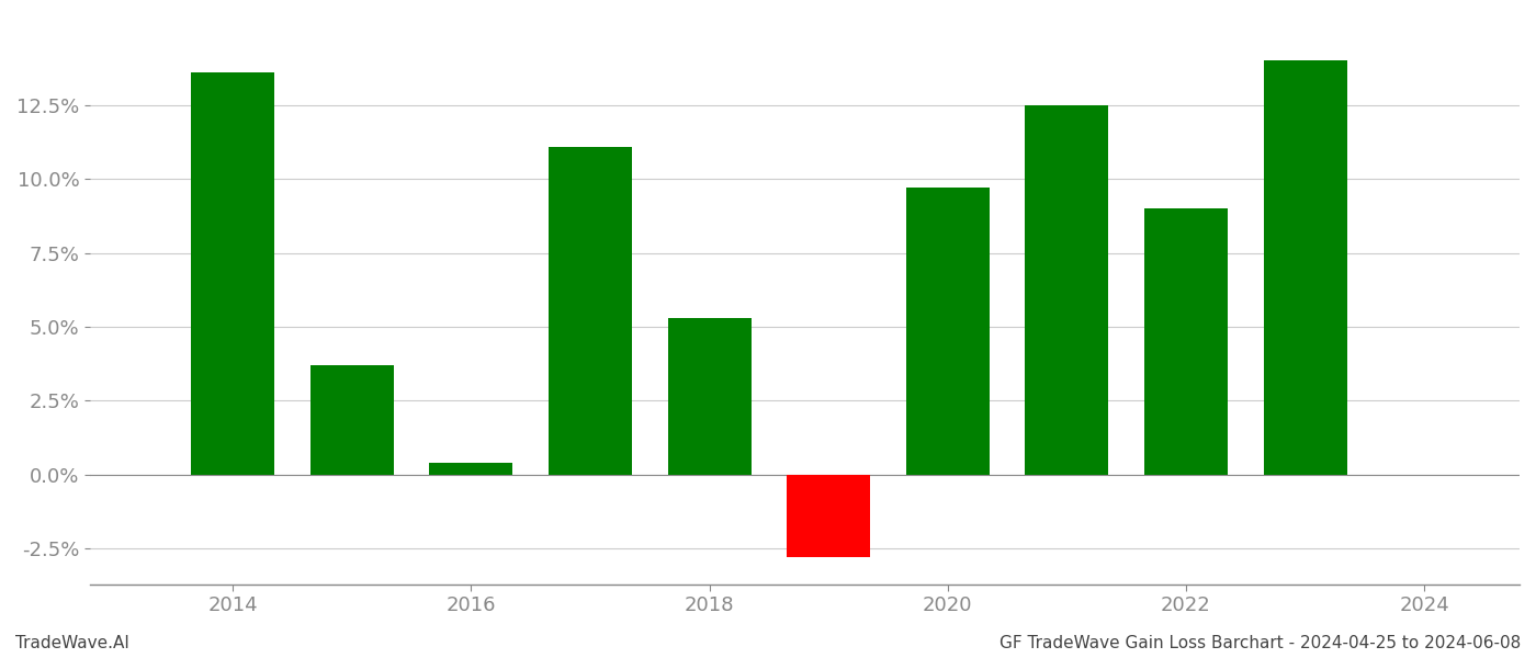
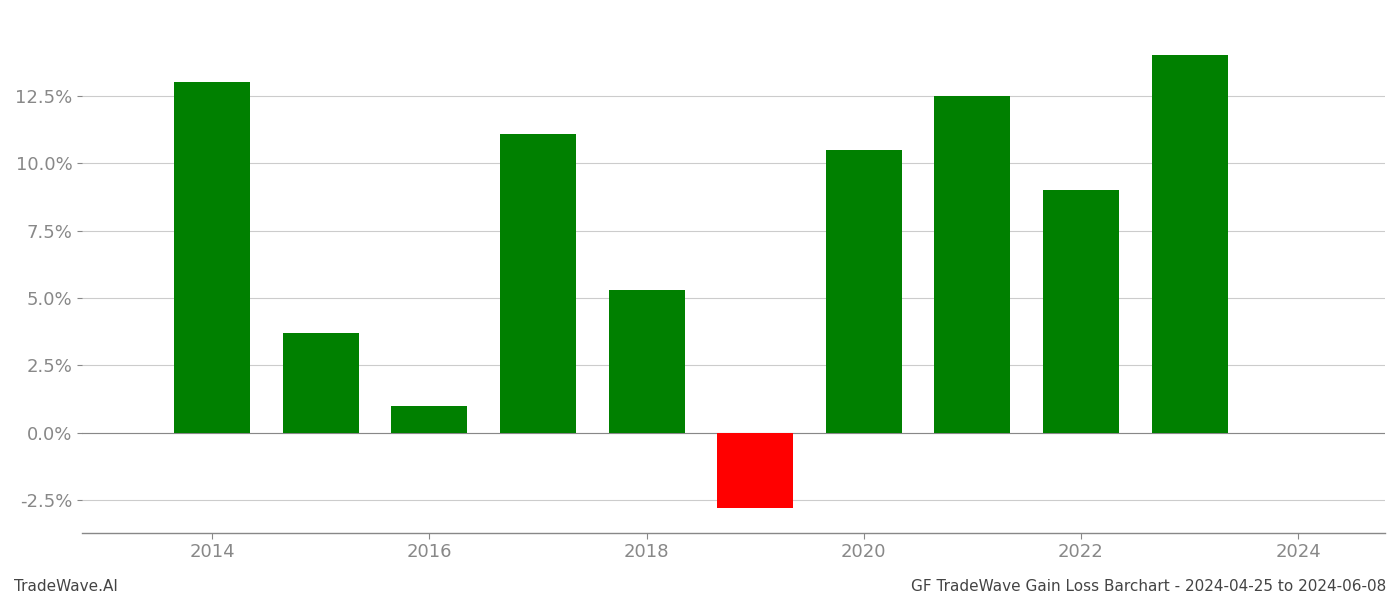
2014: 13.6% -> 13.0%
2016: 0.4% -> 1.0%
2020: 9.7% -> 10.5%
